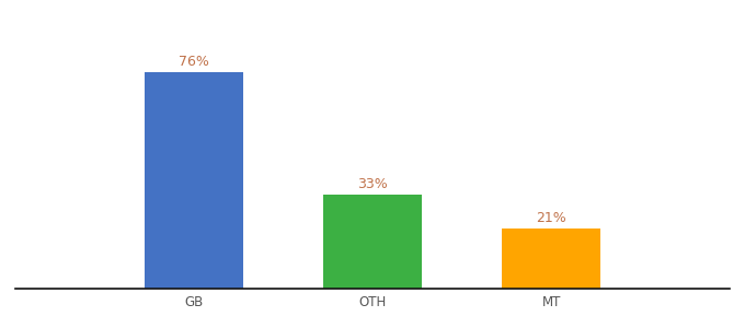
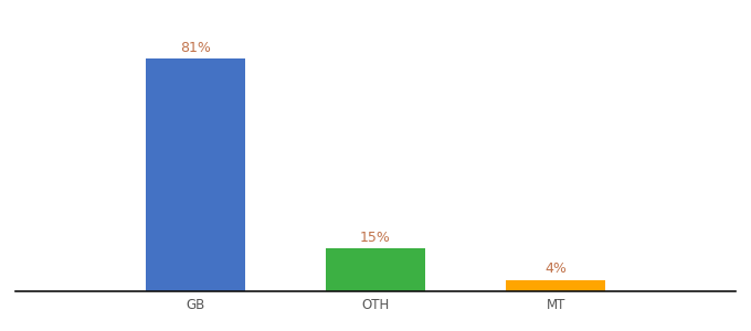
GB: 76% -> 81%
OTH: 33% -> 15%
MT: 21% -> 4%
